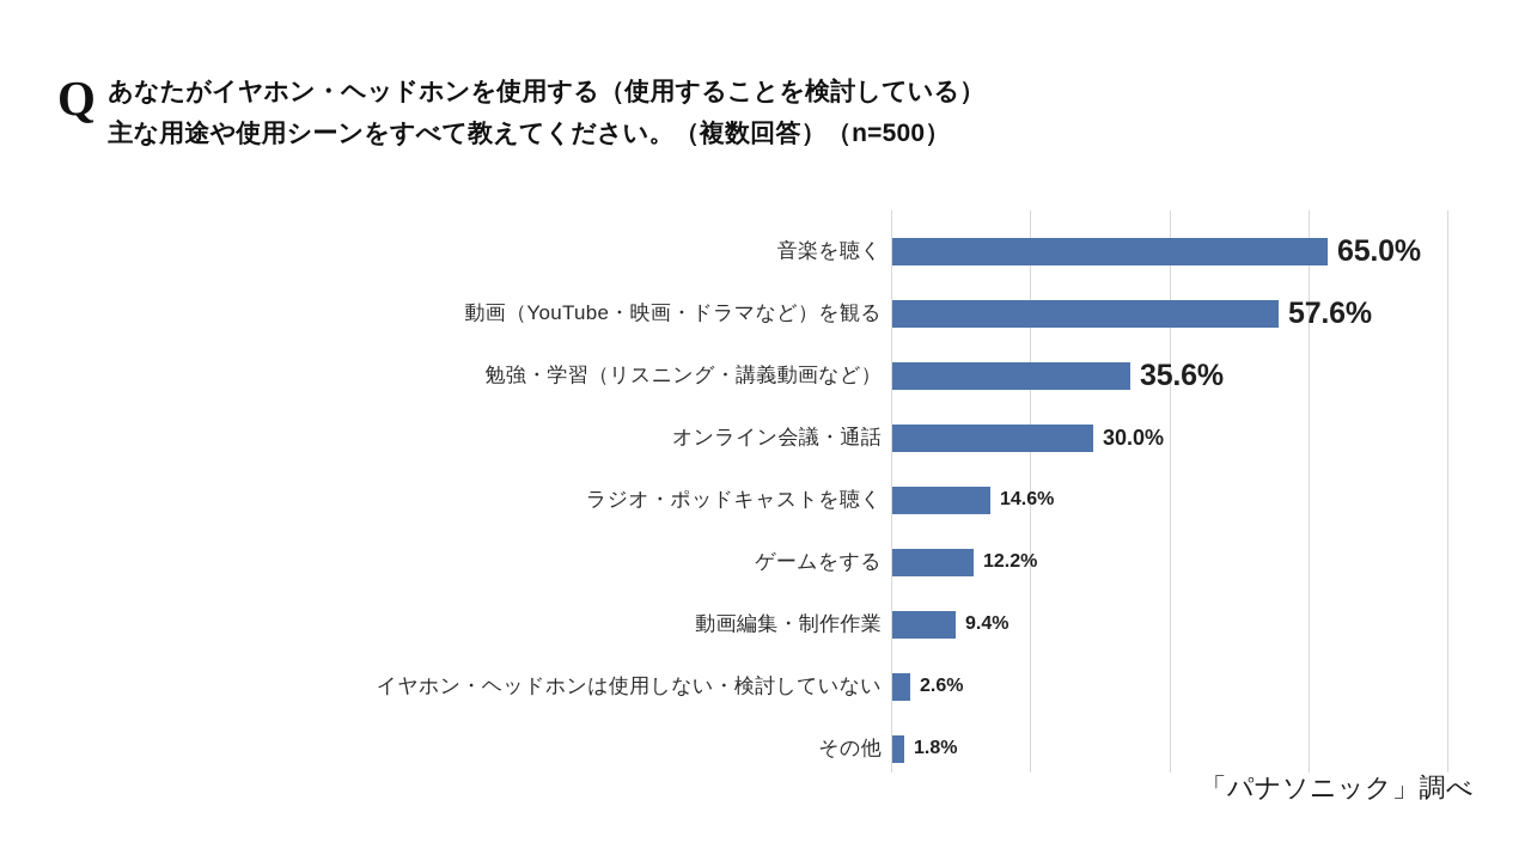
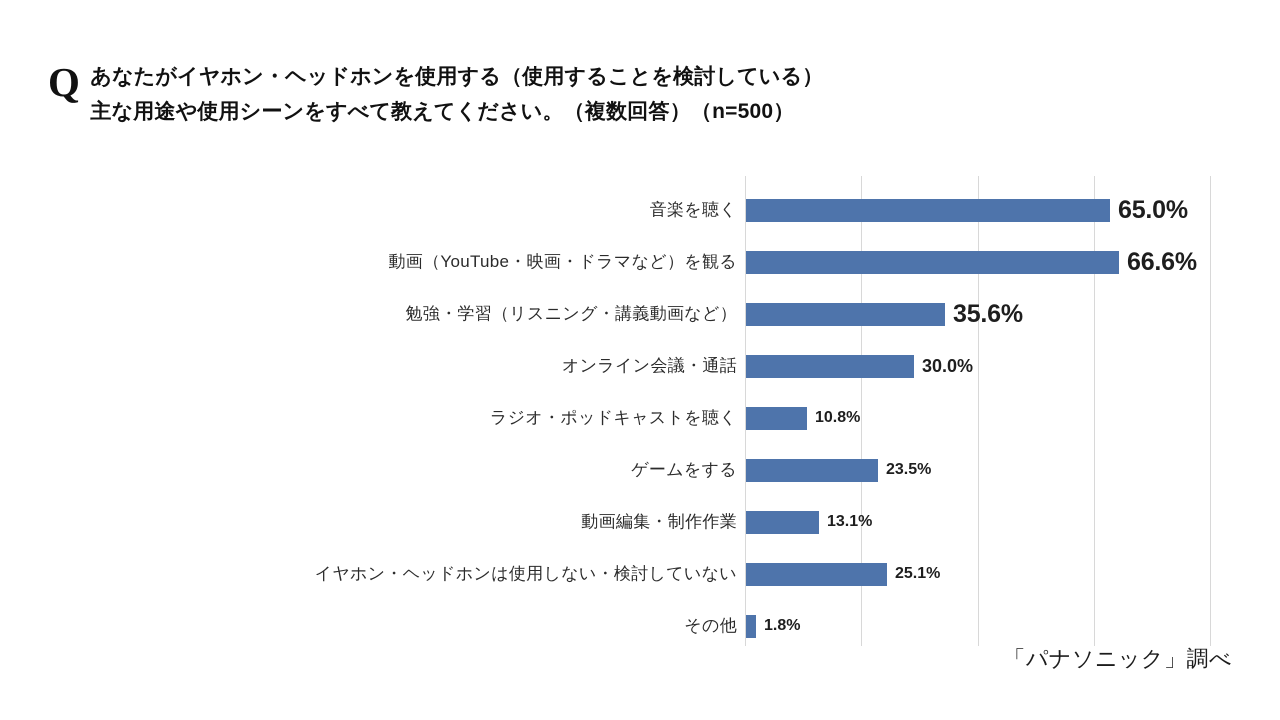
動画（YouTube・映画・ドラマなど）を観る: 57.6% -> 66.6%
ラジオ・ポッドキャストを聴く: 14.6% -> 10.8%
ゲームをする: 12.2% -> 23.5%
動画編集・制作作業: 9.4% -> 13.1%
イヤホン・ヘッドホンは使用しない・検討していない: 2.6% -> 25.1%
